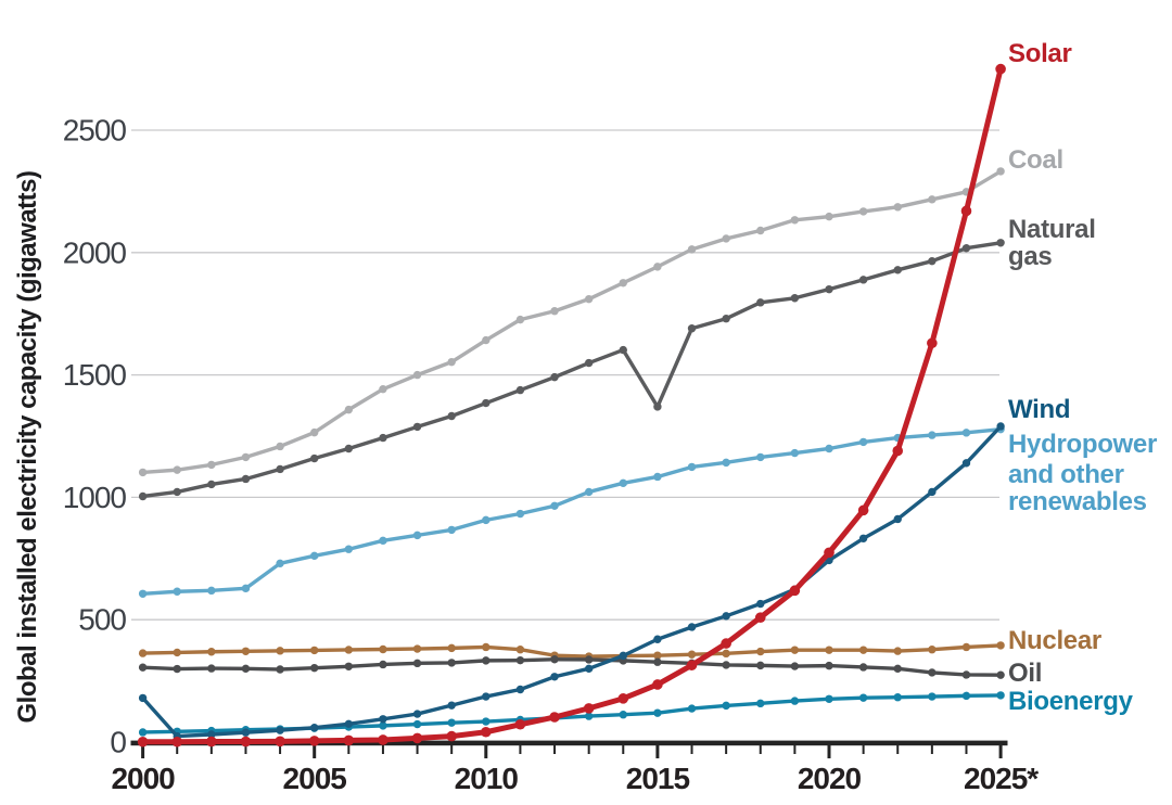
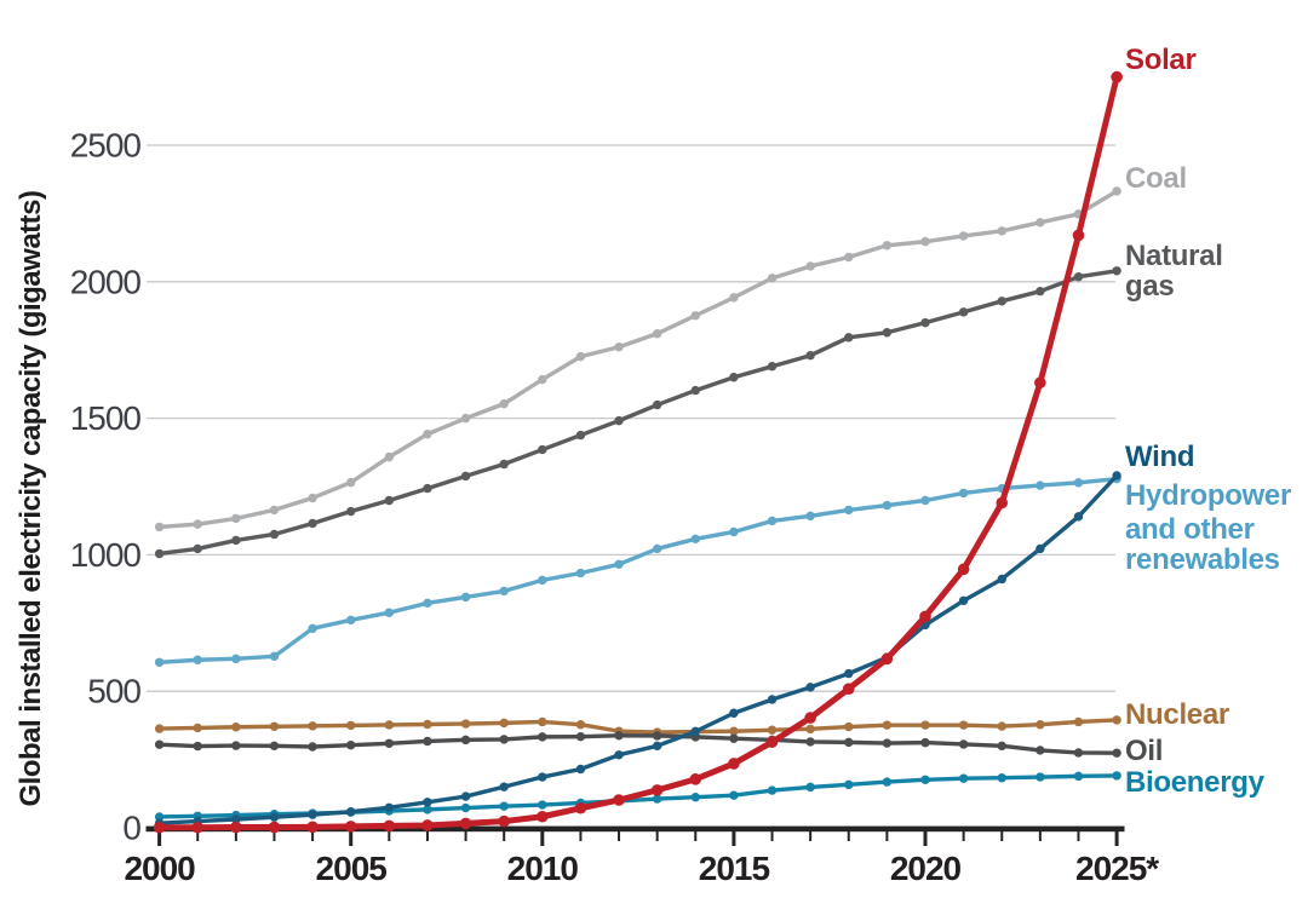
Wind/2000: 180 -> 20
Natural gas/2015: 1370 -> 1650
